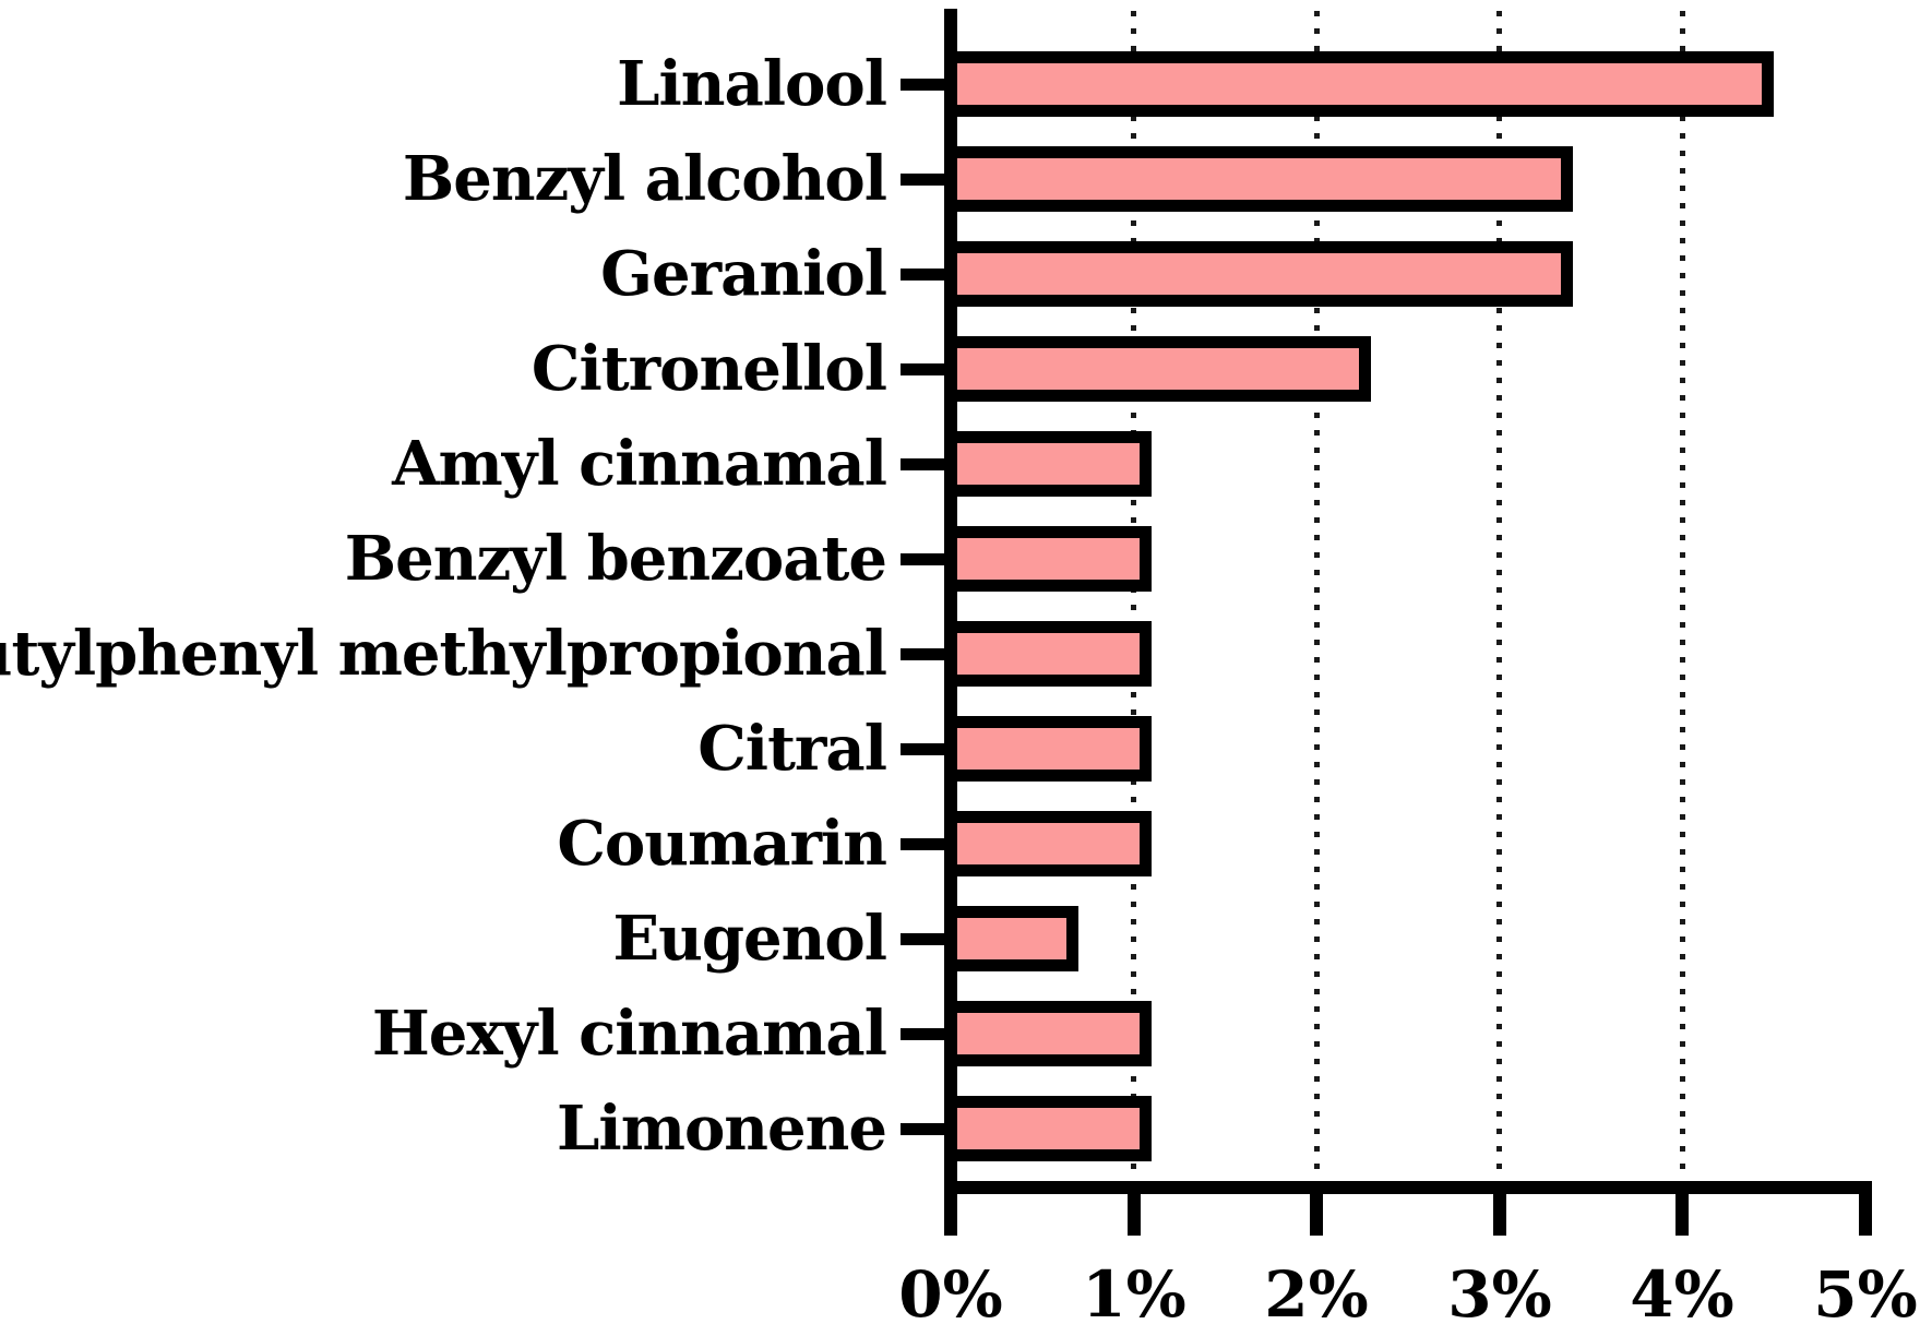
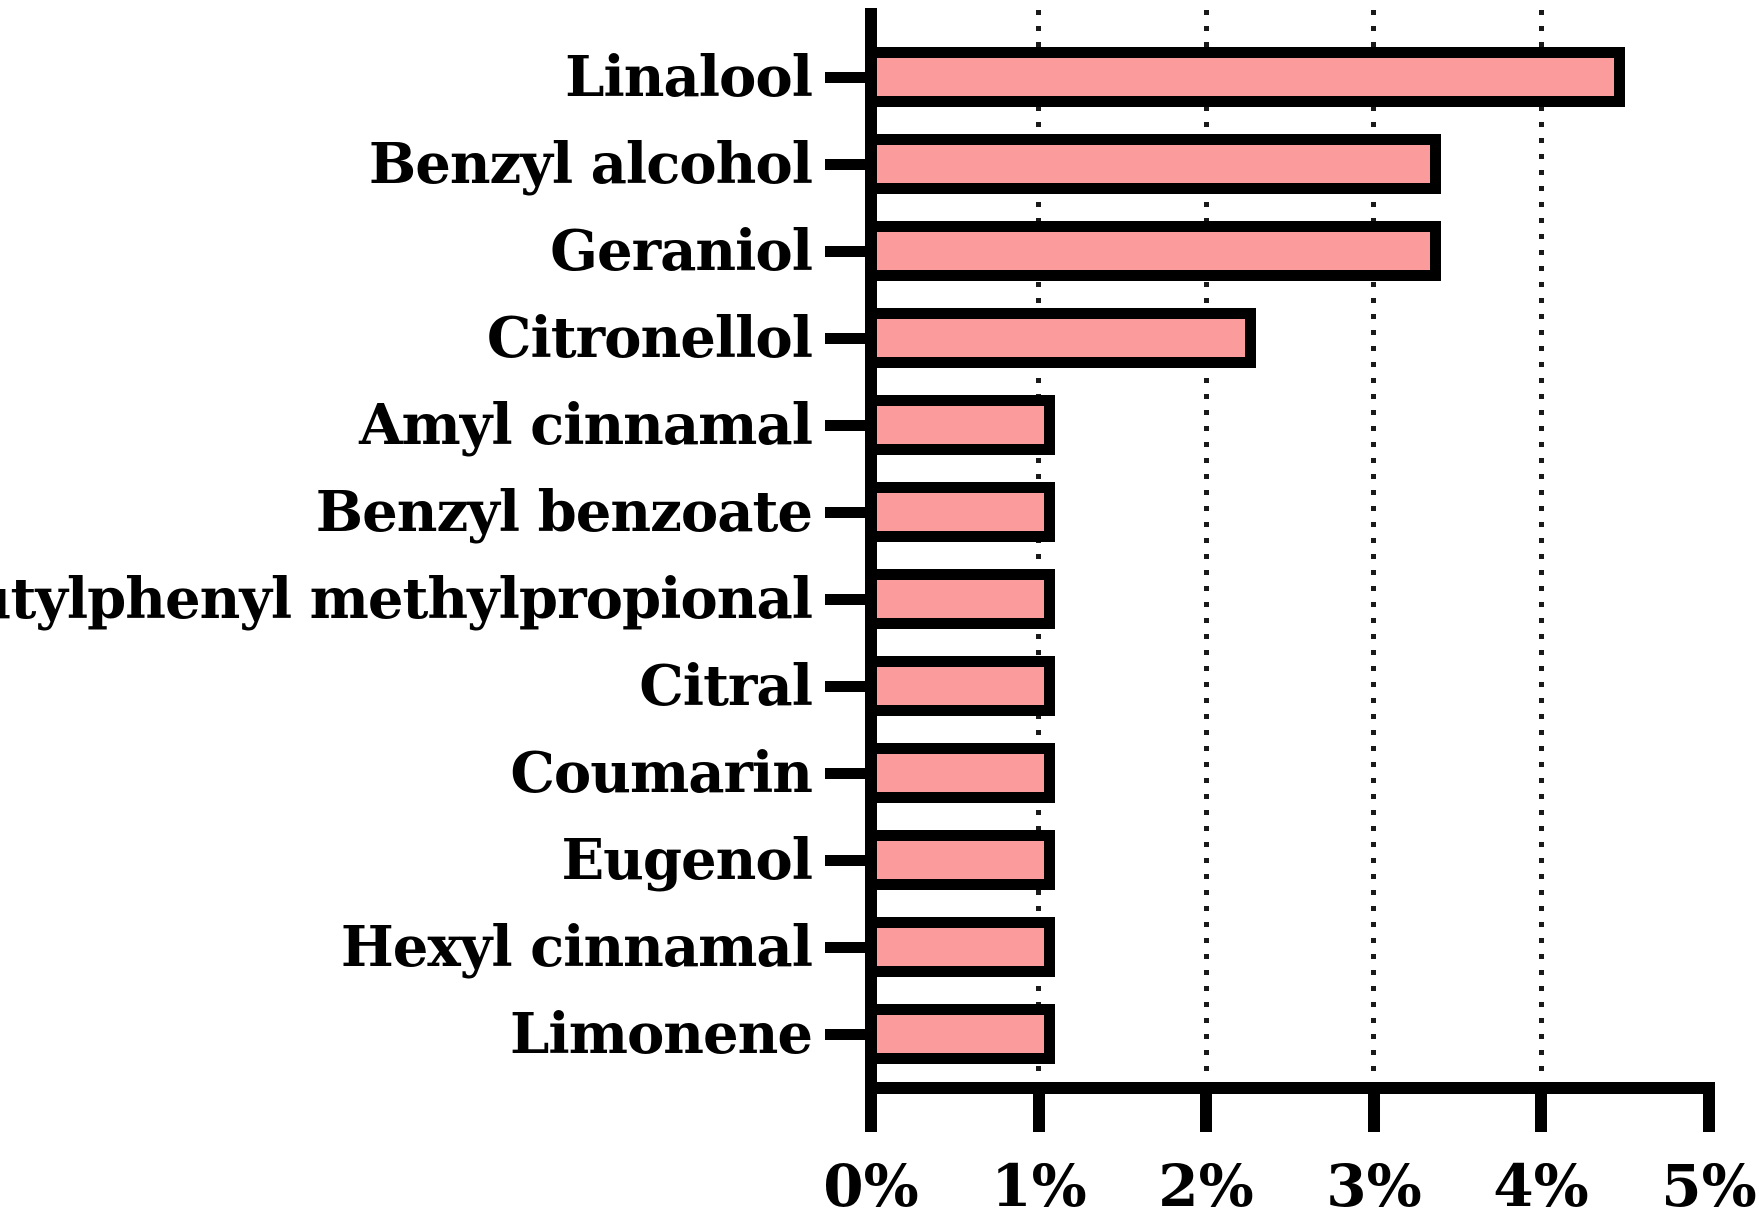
Eugenol: 0.7% -> 1.1%
